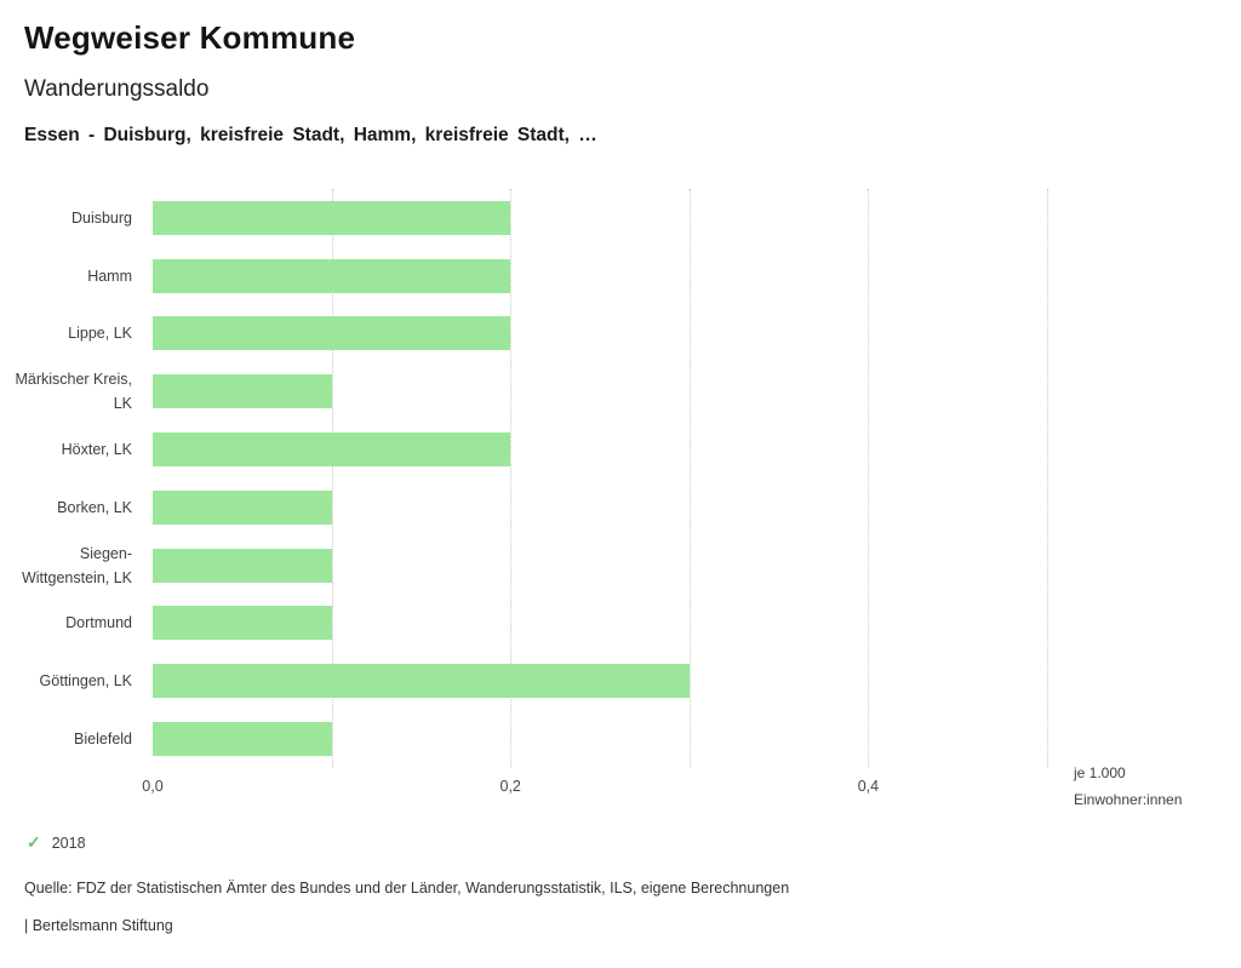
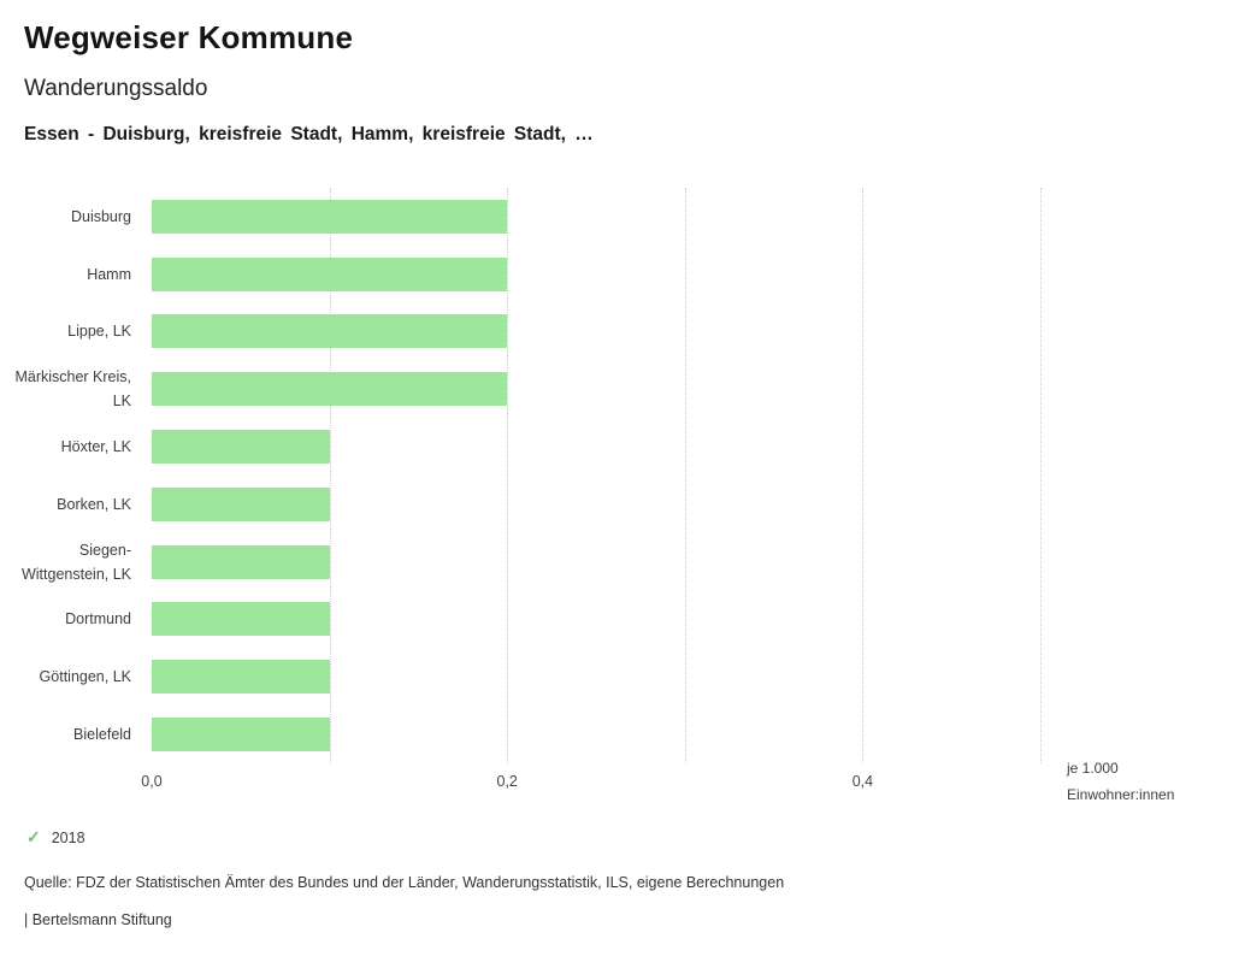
Märkischer Kreis, LK: 0,1 -> 0,2
Höxter, LK: 0,2 -> 0,1
Göttingen, LK: 0,3 -> 0,1
